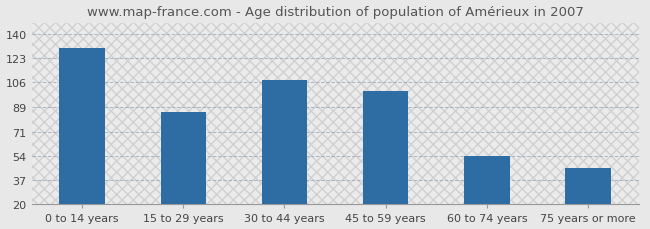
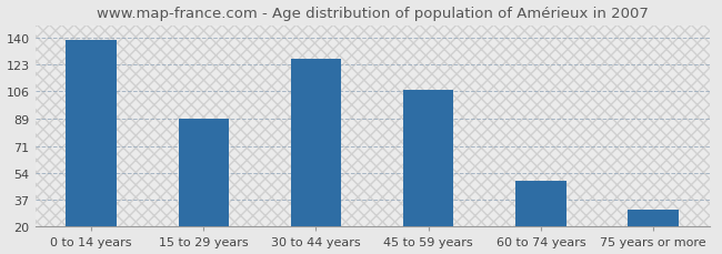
0 to 14 years: 130 -> 139
15 to 29 years: 85 -> 89
30 to 44 years: 108 -> 127
45 to 59 years: 100 -> 107
60 to 74 years: 54 -> 49
75 years or more: 46 -> 31
